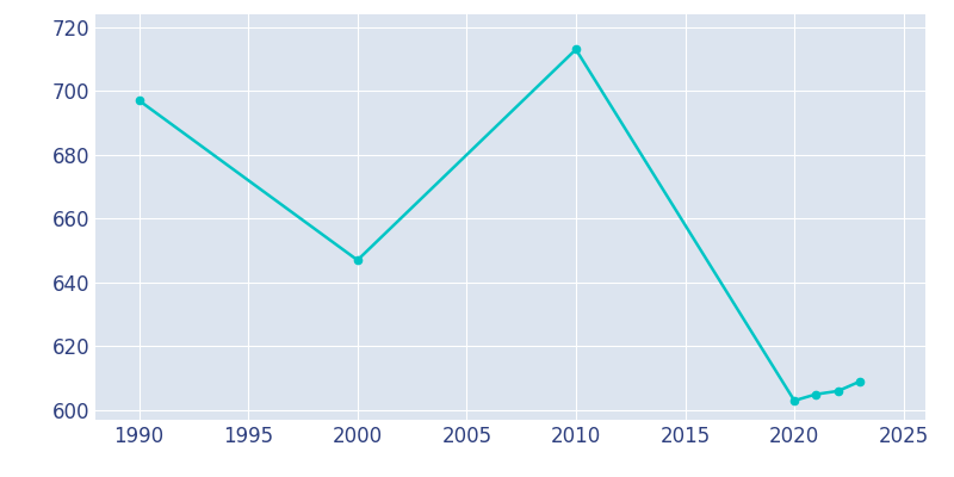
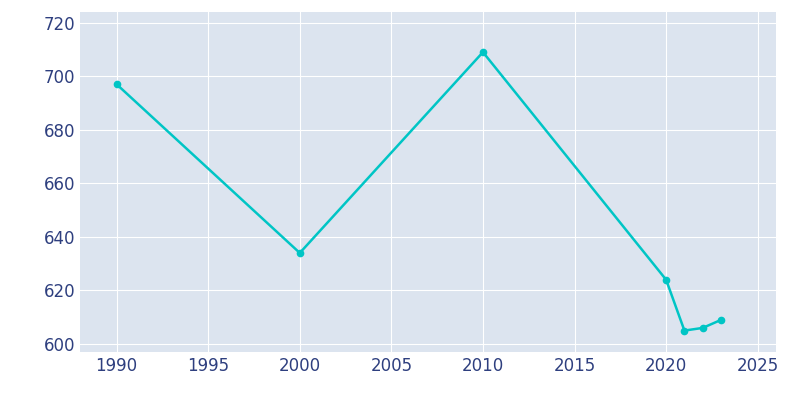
2000: 647 -> 634
2010: 713 -> 709
2020: 603 -> 624
